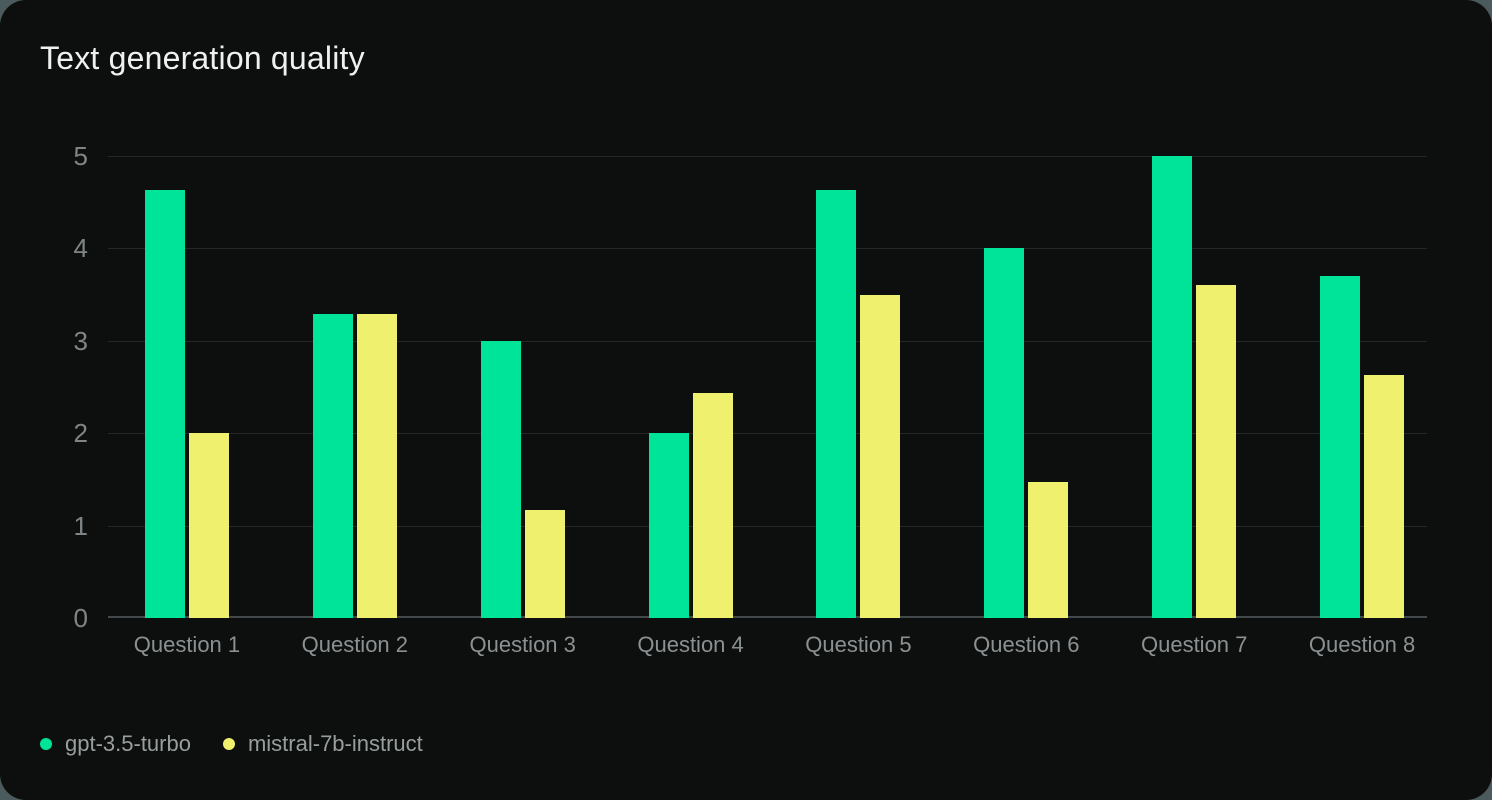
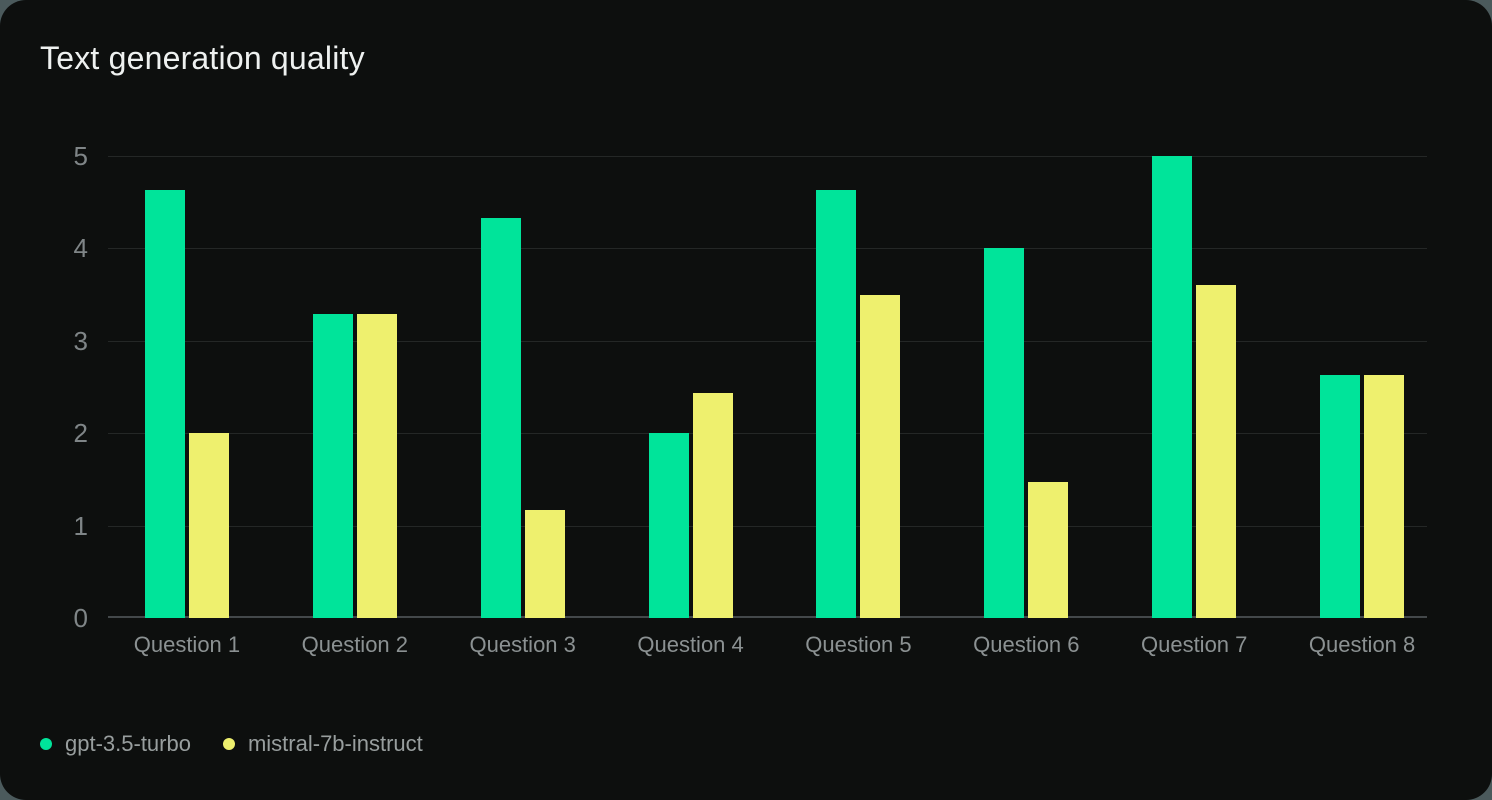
gpt-3.5-turbo/Question 3: 3.0 -> 4.3
gpt-3.5-turbo/Question 8: 3.7 -> 2.6
